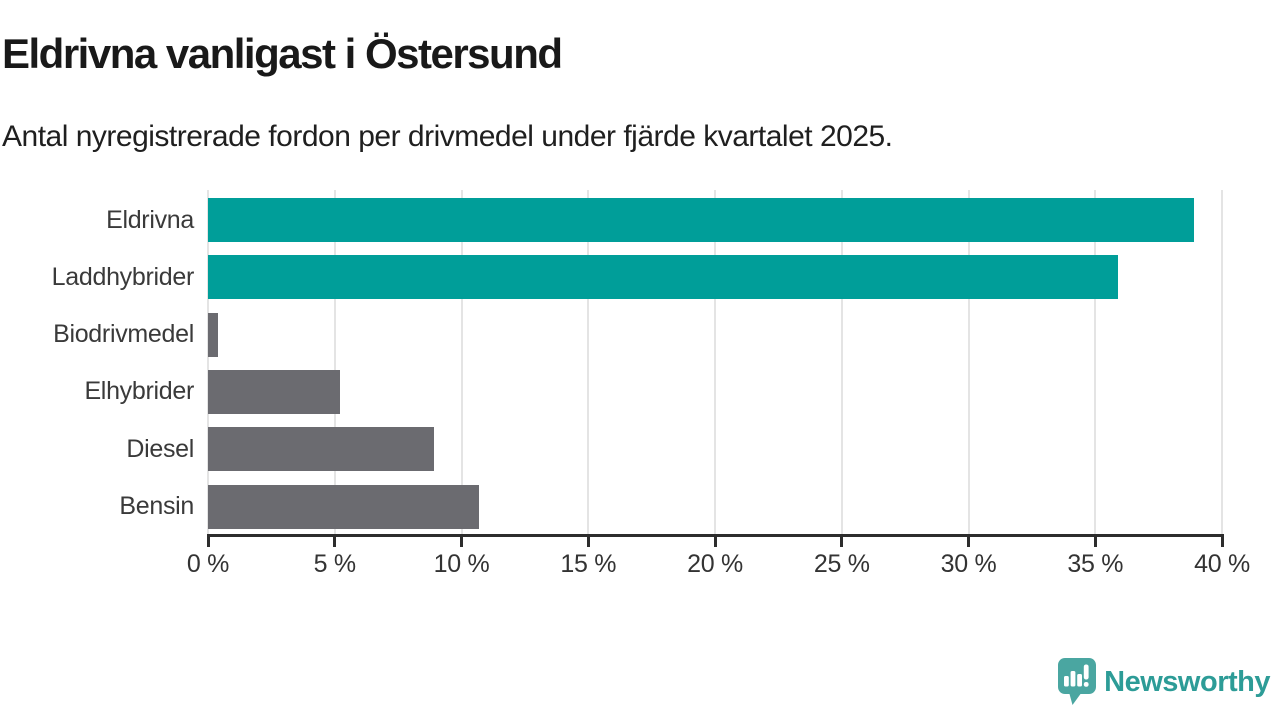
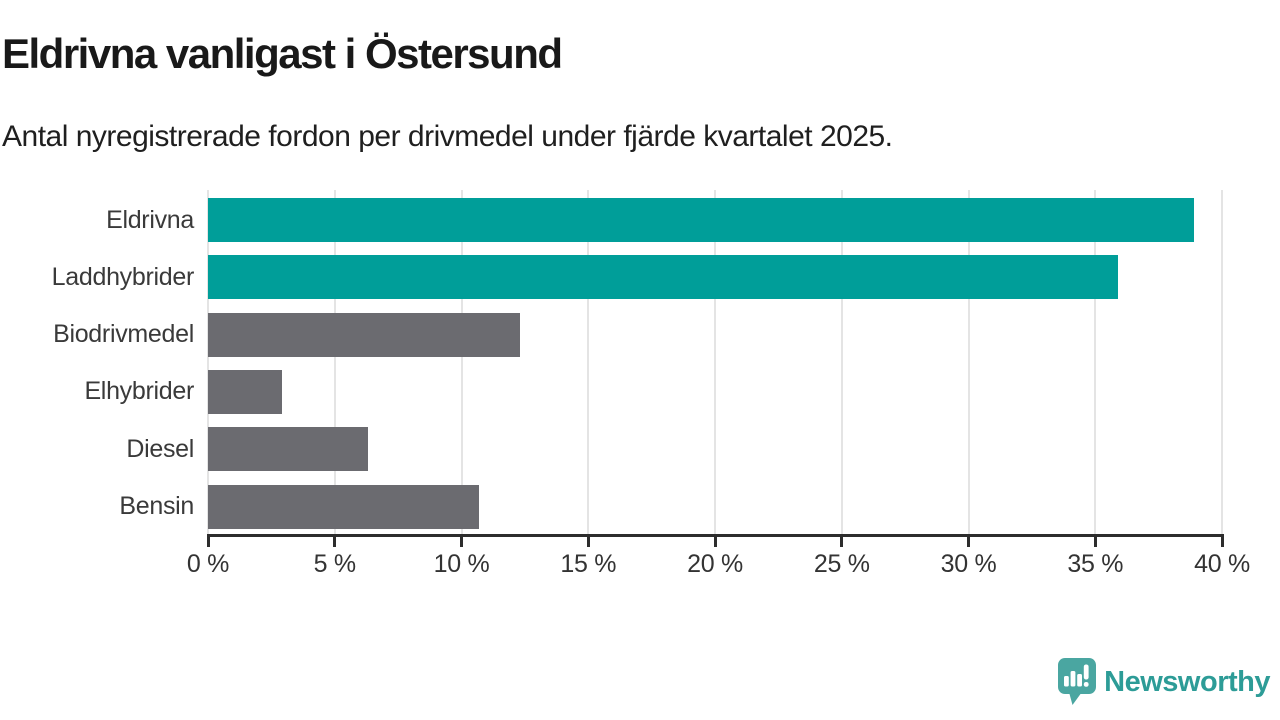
Biodrivmedel: 0.4% -> 12.3%
Elhybrider: 5.2% -> 2.9%
Diesel: 8.9% -> 6.3%
